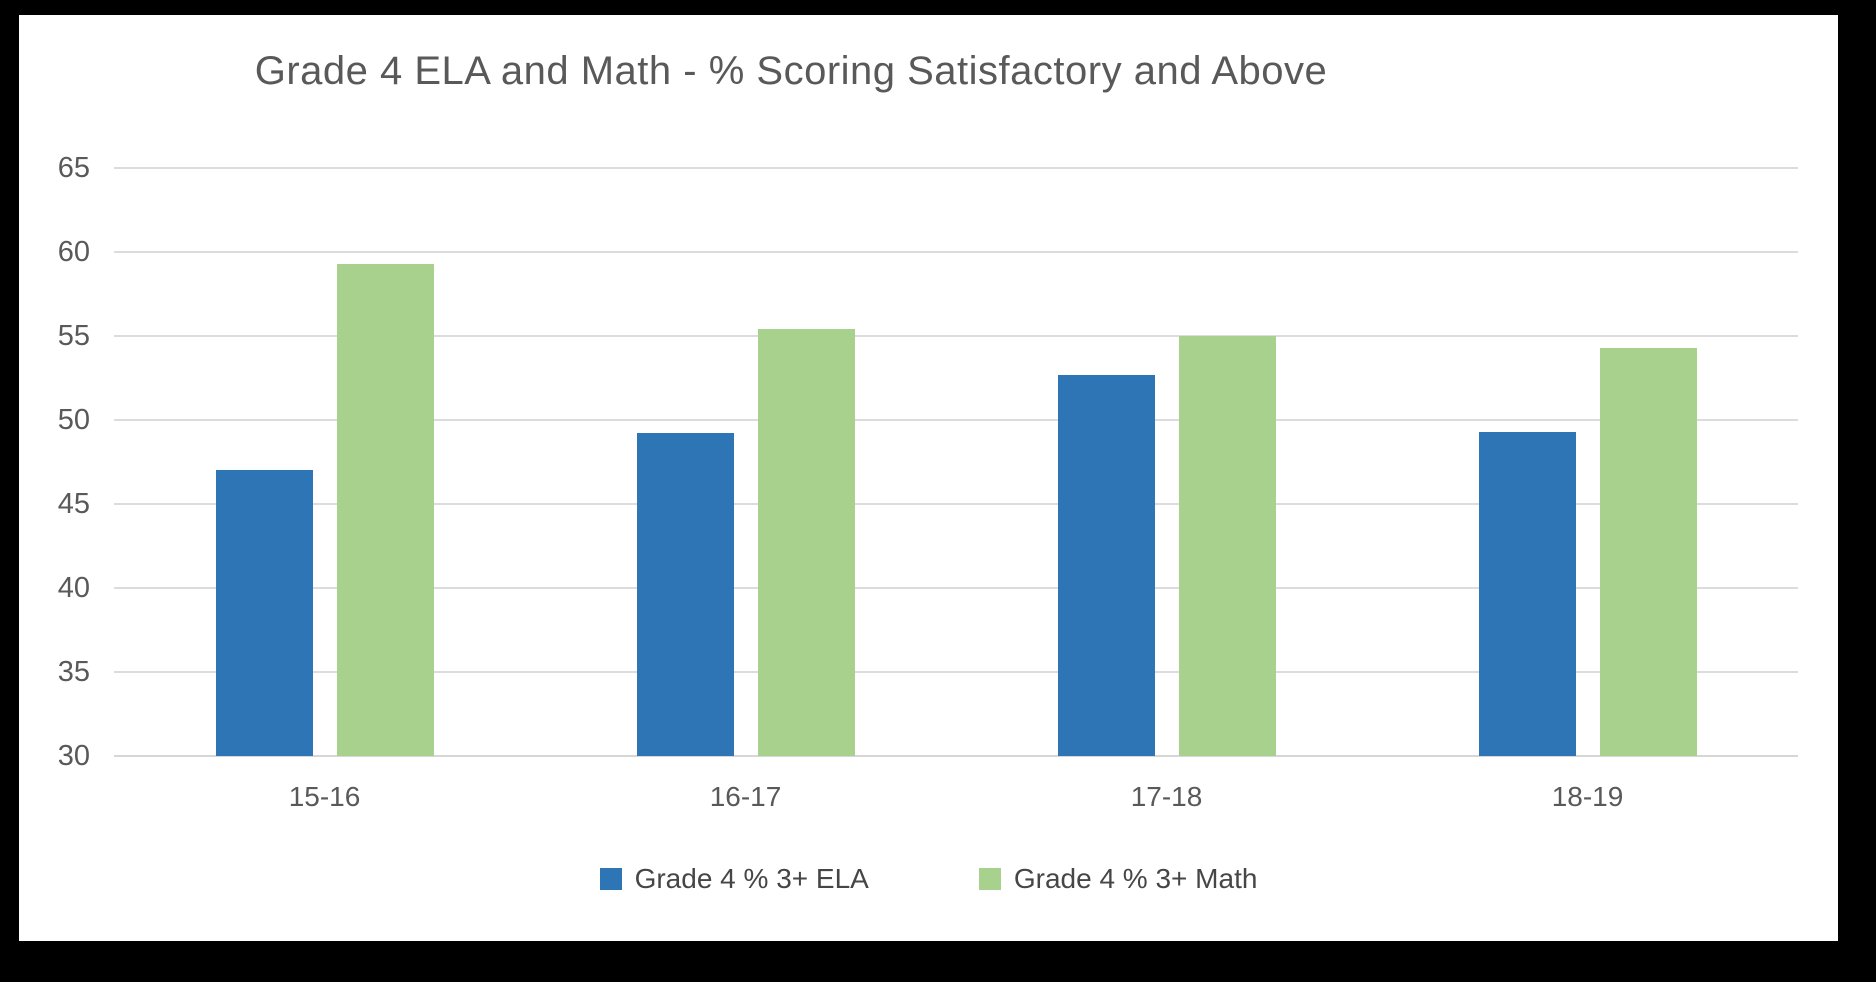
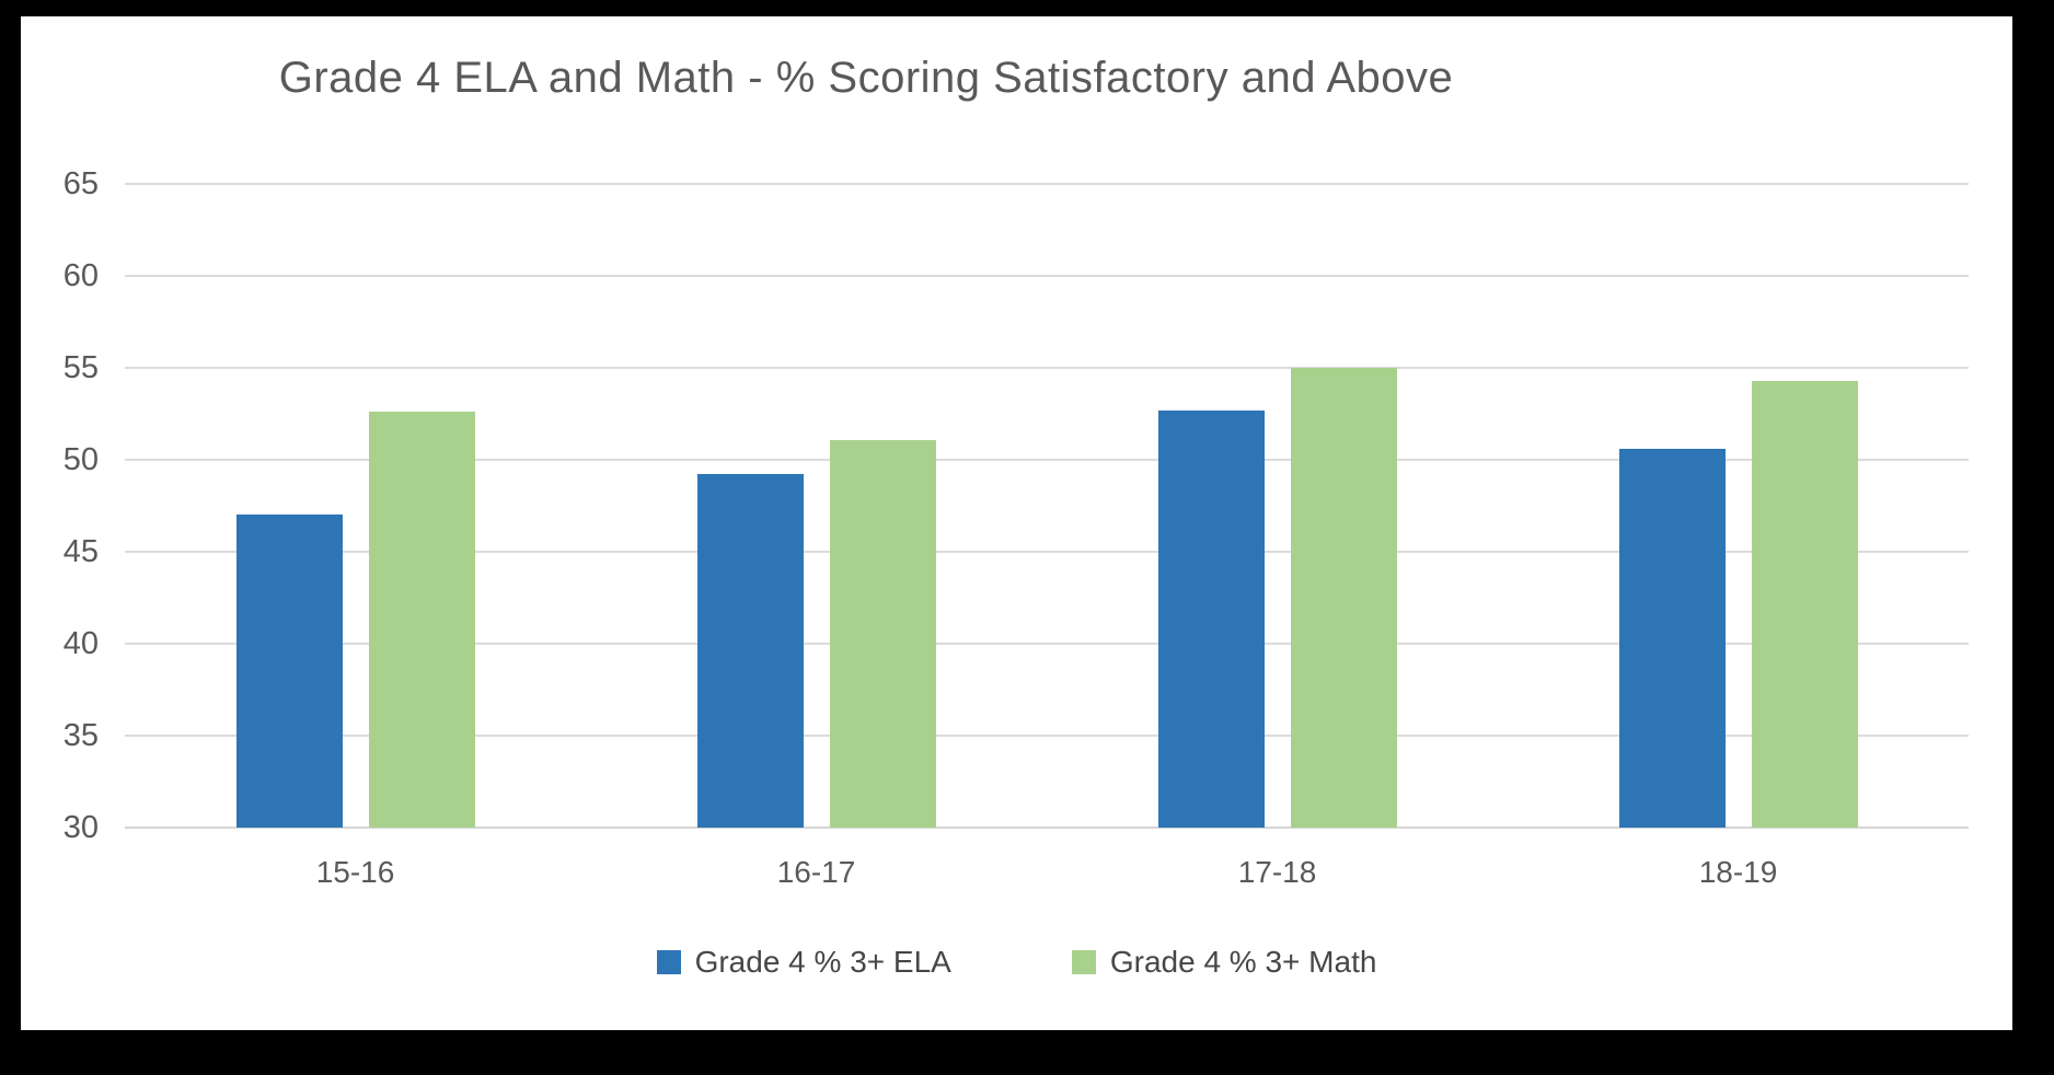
Grade 4 % 3+ Math/15-16: 59.3 -> 52.6
Grade 4 % 3+ Math/16-17: 55.4 -> 51.1
Grade 4 % 3+ ELA/18-19: 49.3 -> 50.6
